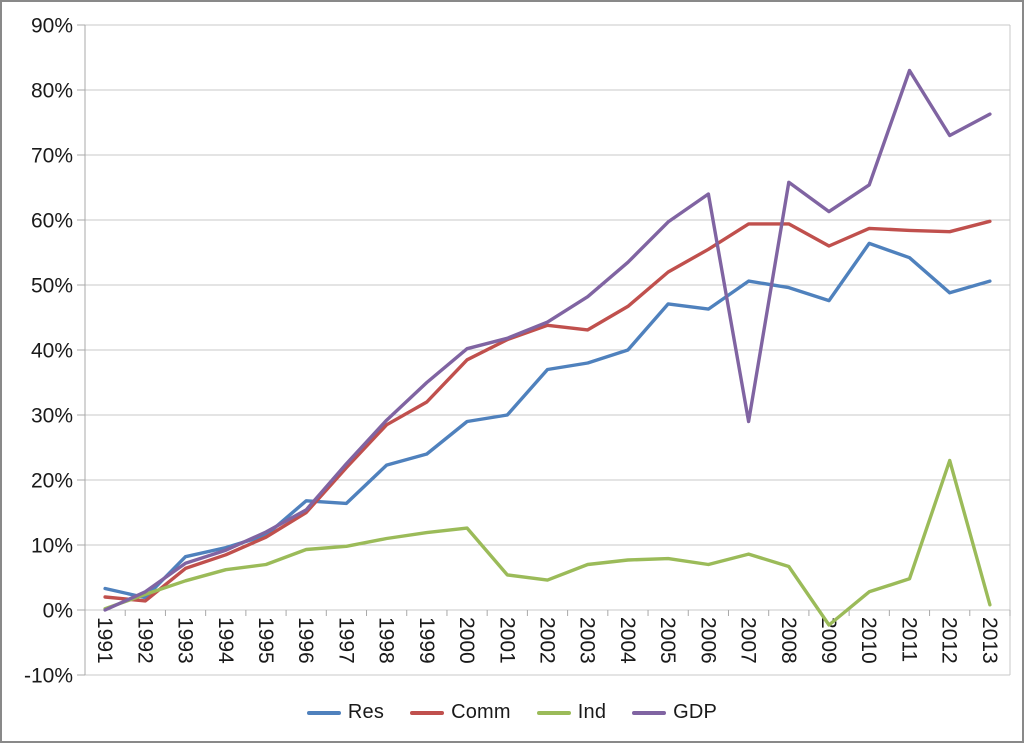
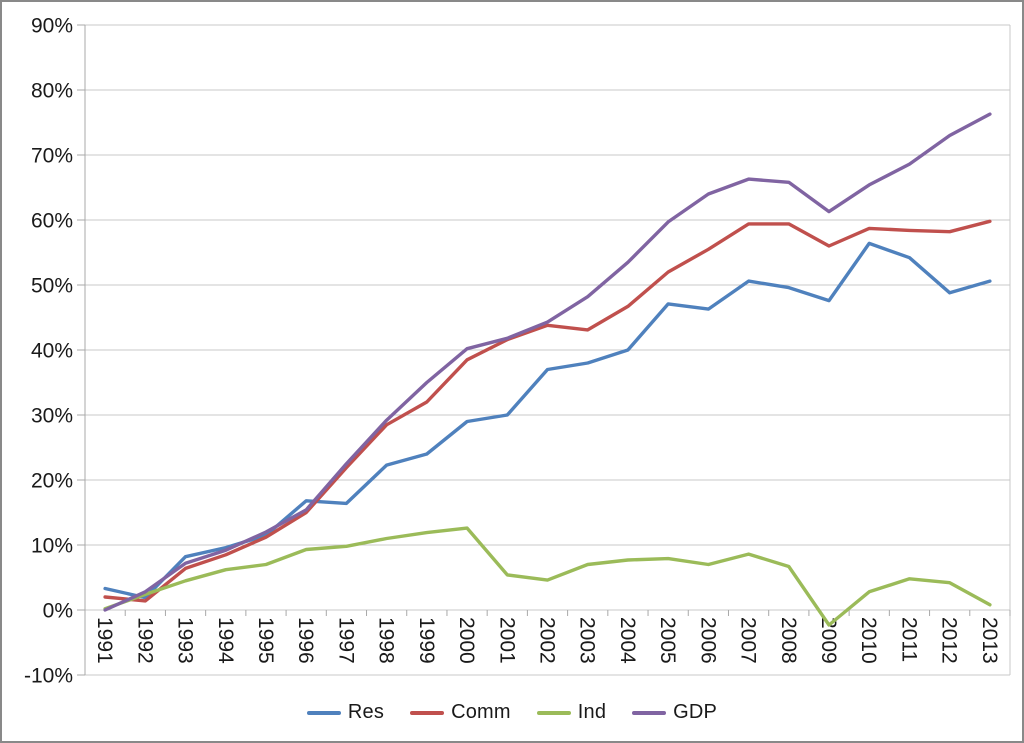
GDP/2007: 29% -> 66%
GDP/2011: 83% -> 69%
Ind/2012: 23% -> 4%
